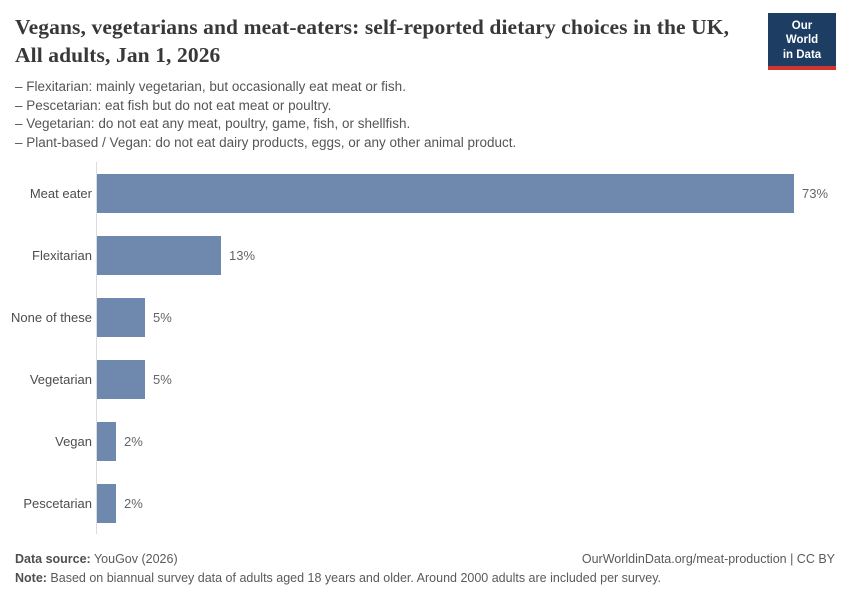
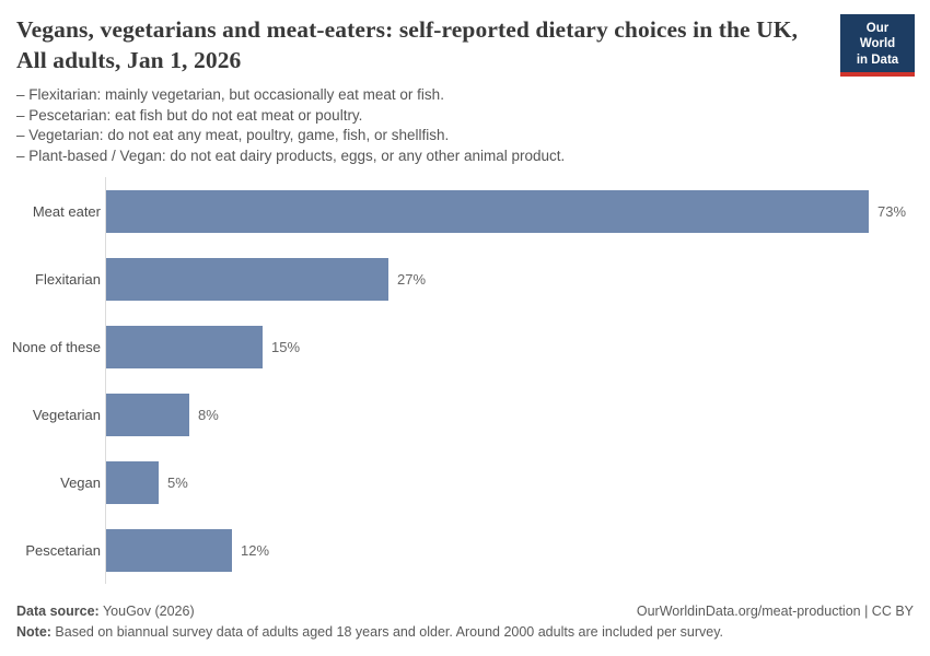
Flexitarian: 13% -> 27%
None of these: 5% -> 15%
Vegetarian: 5% -> 8%
Vegan: 2% -> 5%
Pescetarian: 2% -> 12%
